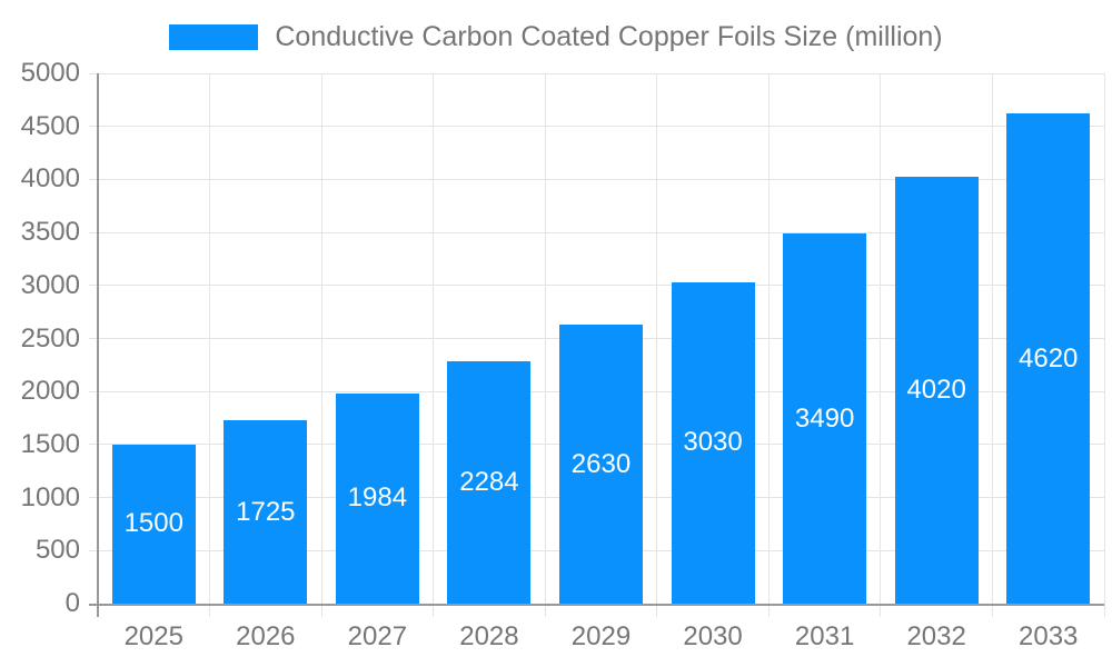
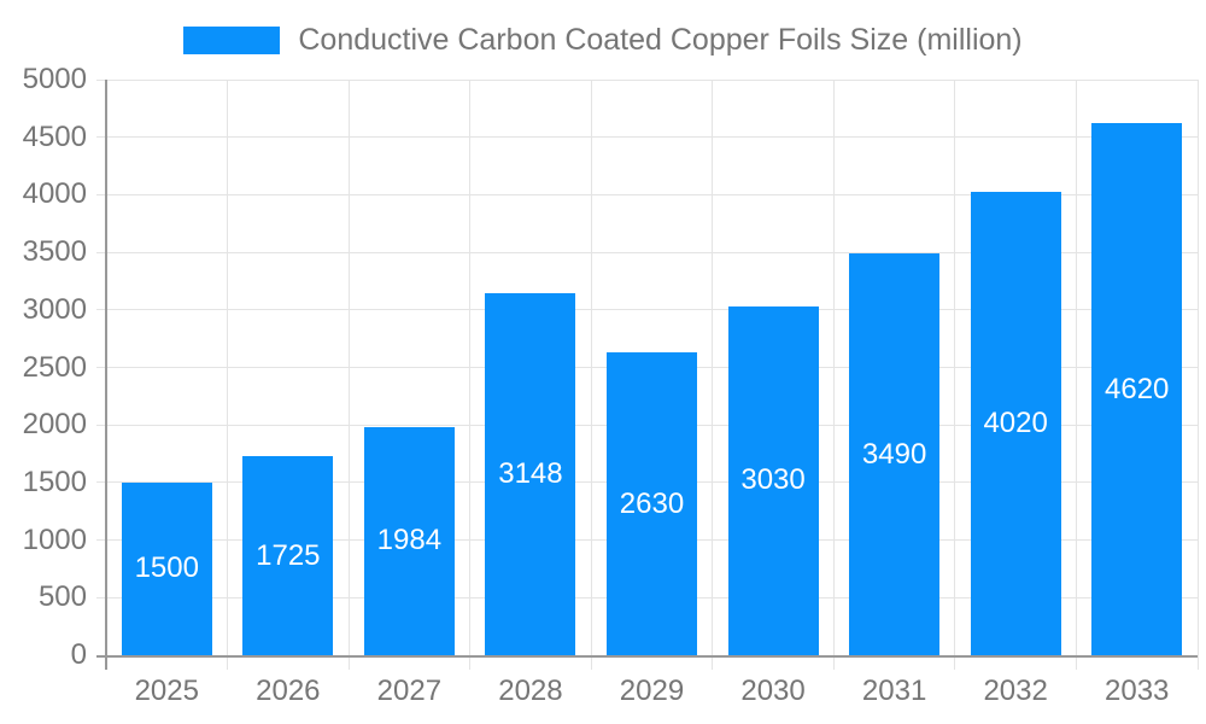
2028: 2284 -> 3148
